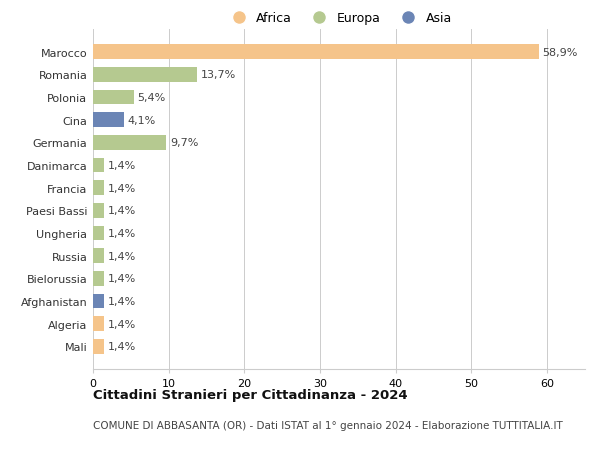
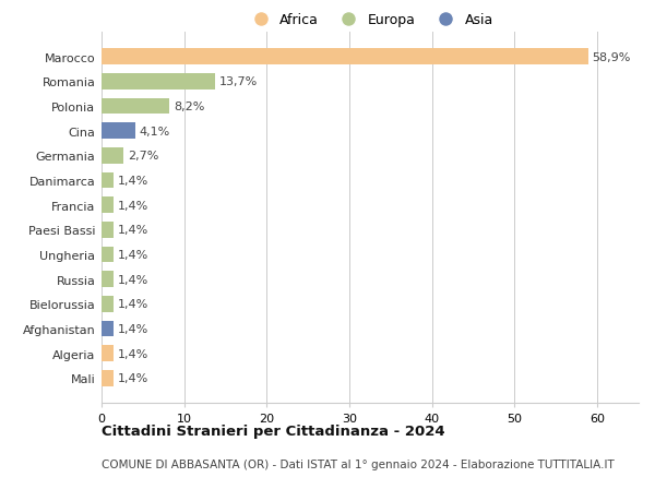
Polonia: 5,4% -> 8,2%
Germania: 9,7% -> 2,7%
